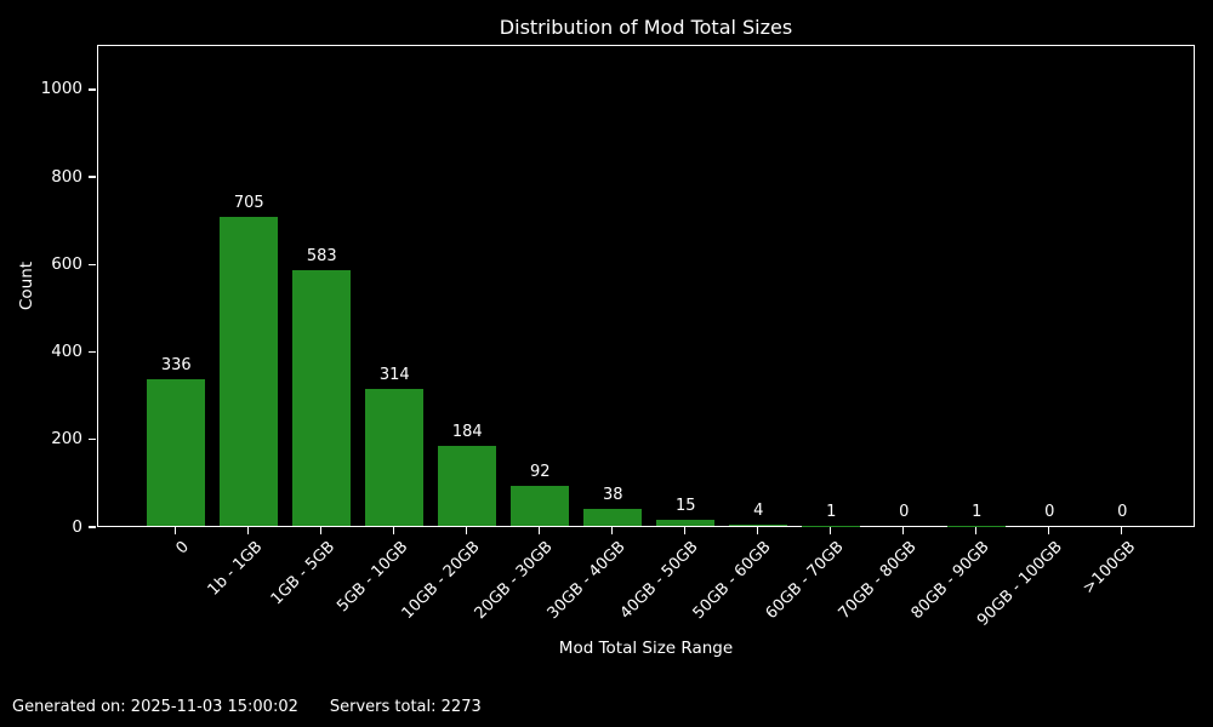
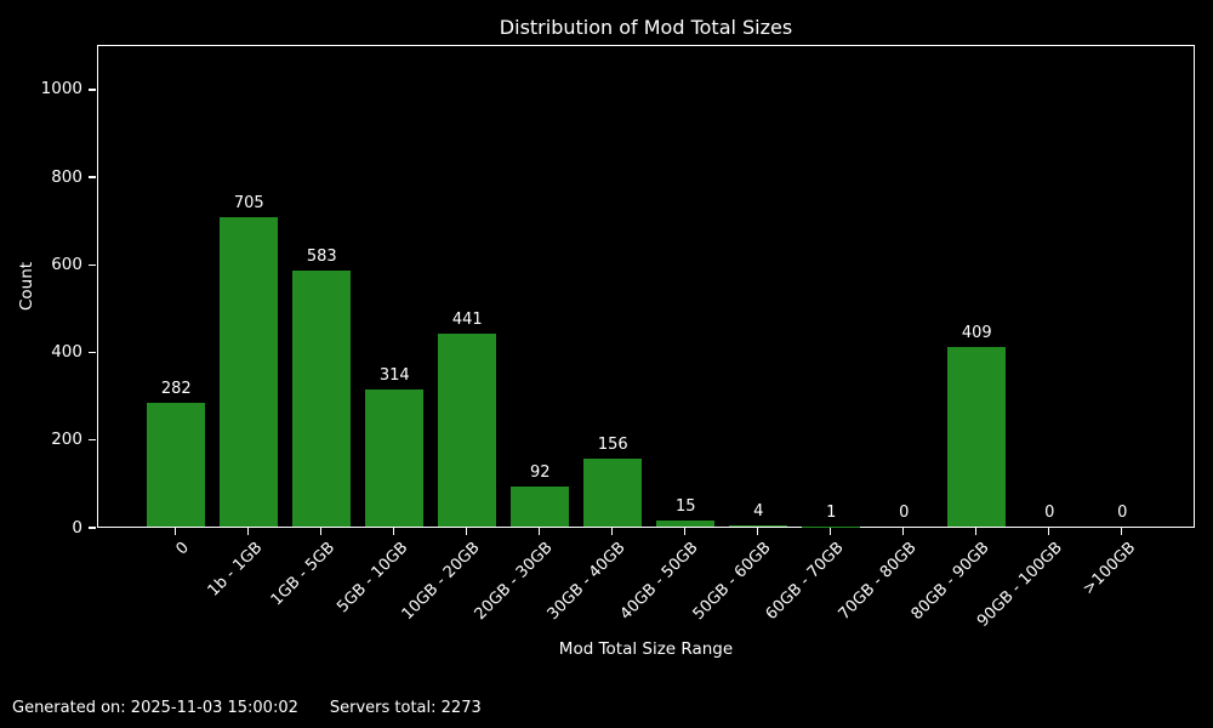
0: 336 -> 282
10GB - 20GB: 184 -> 441
30GB - 40GB: 38 -> 156
80GB - 90GB: 1 -> 409
